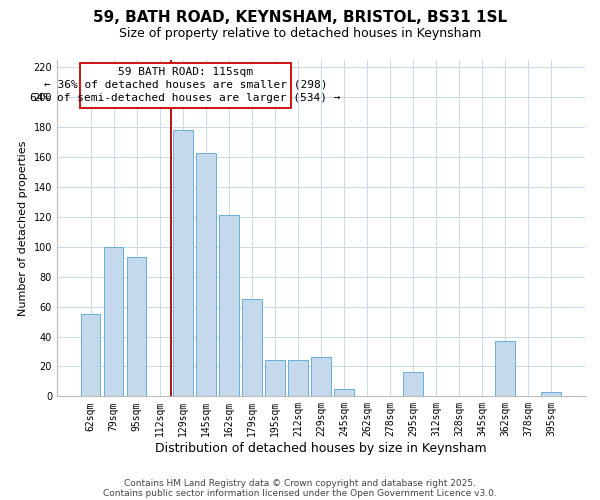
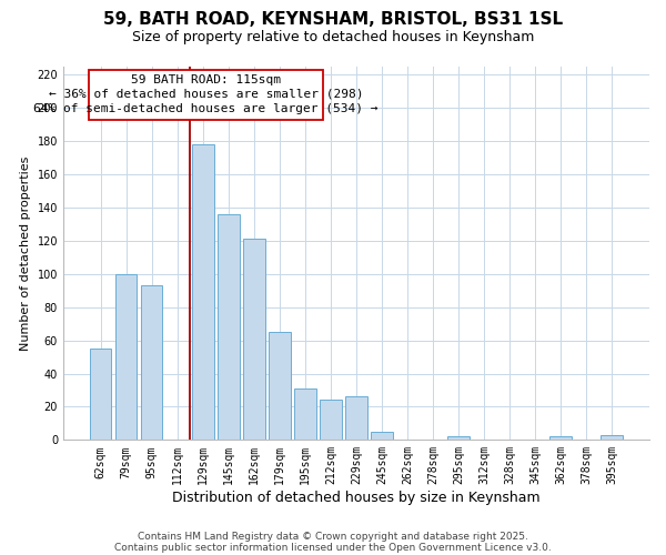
145sqm: 163 -> 136
195sqm: 24 -> 31
295sqm: 16 -> 2
362sqm: 37 -> 2
